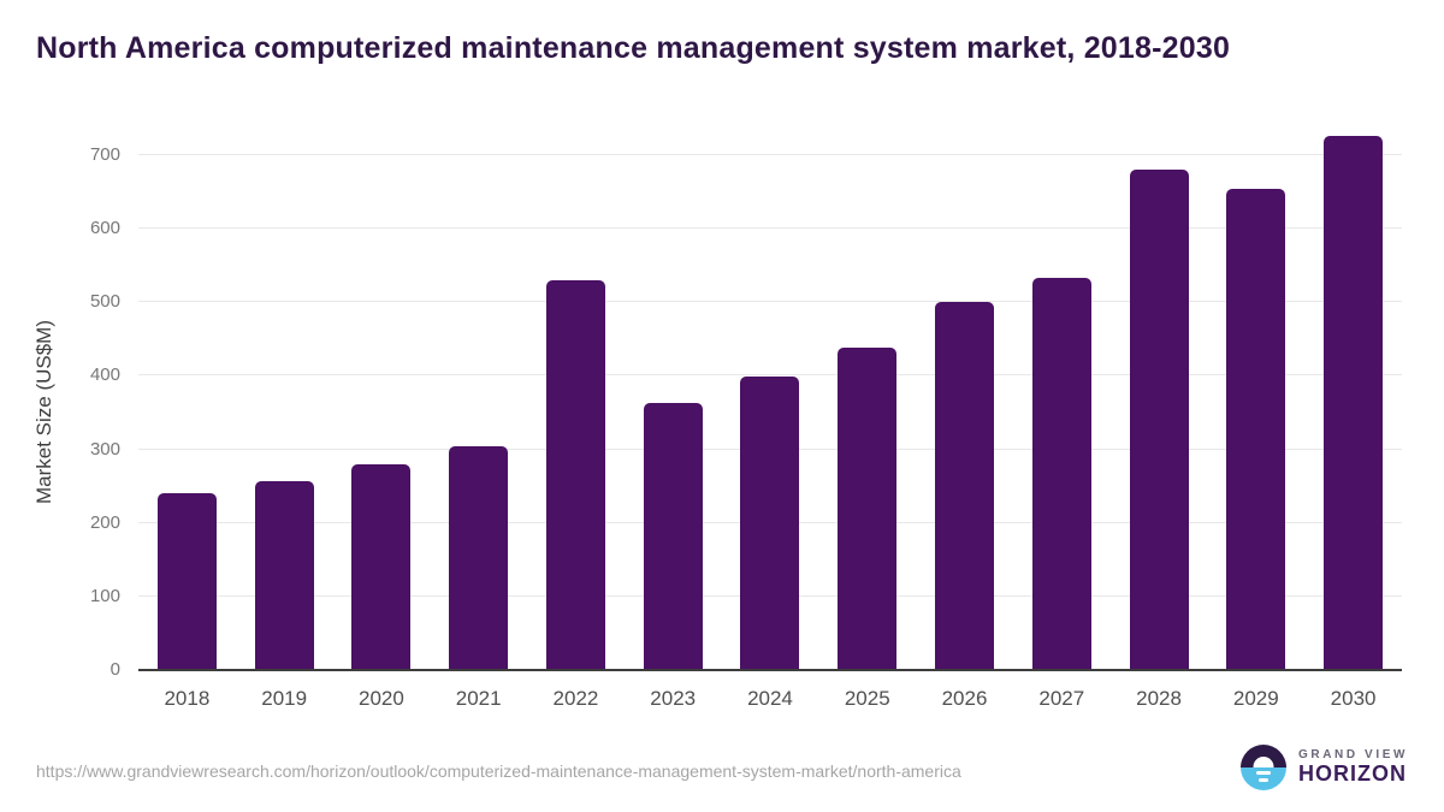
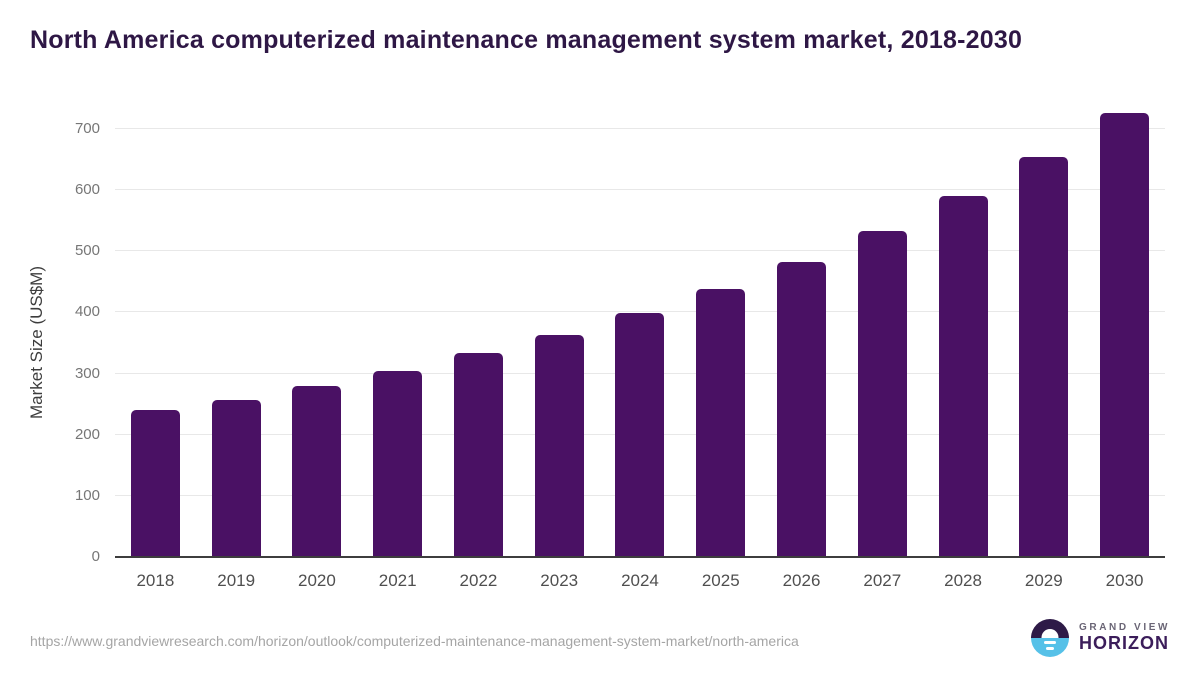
2022: 530 -> 330
2026: 500 -> 480
2028: 680 -> 590
